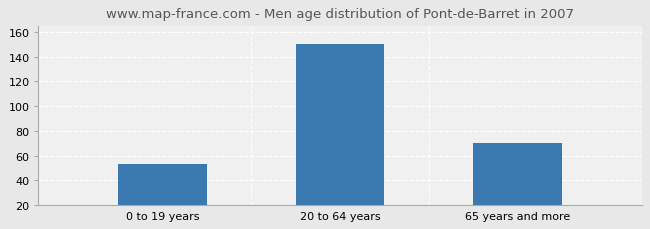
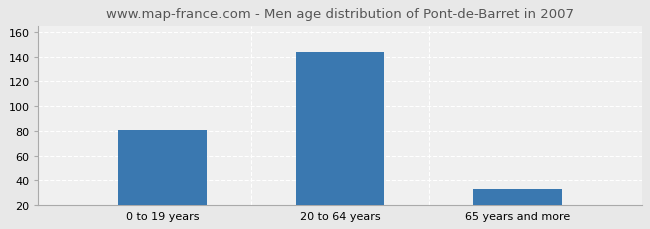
0 to 19 years: 53 -> 81
20 to 64 years: 150 -> 144
65 years and more: 70 -> 33
